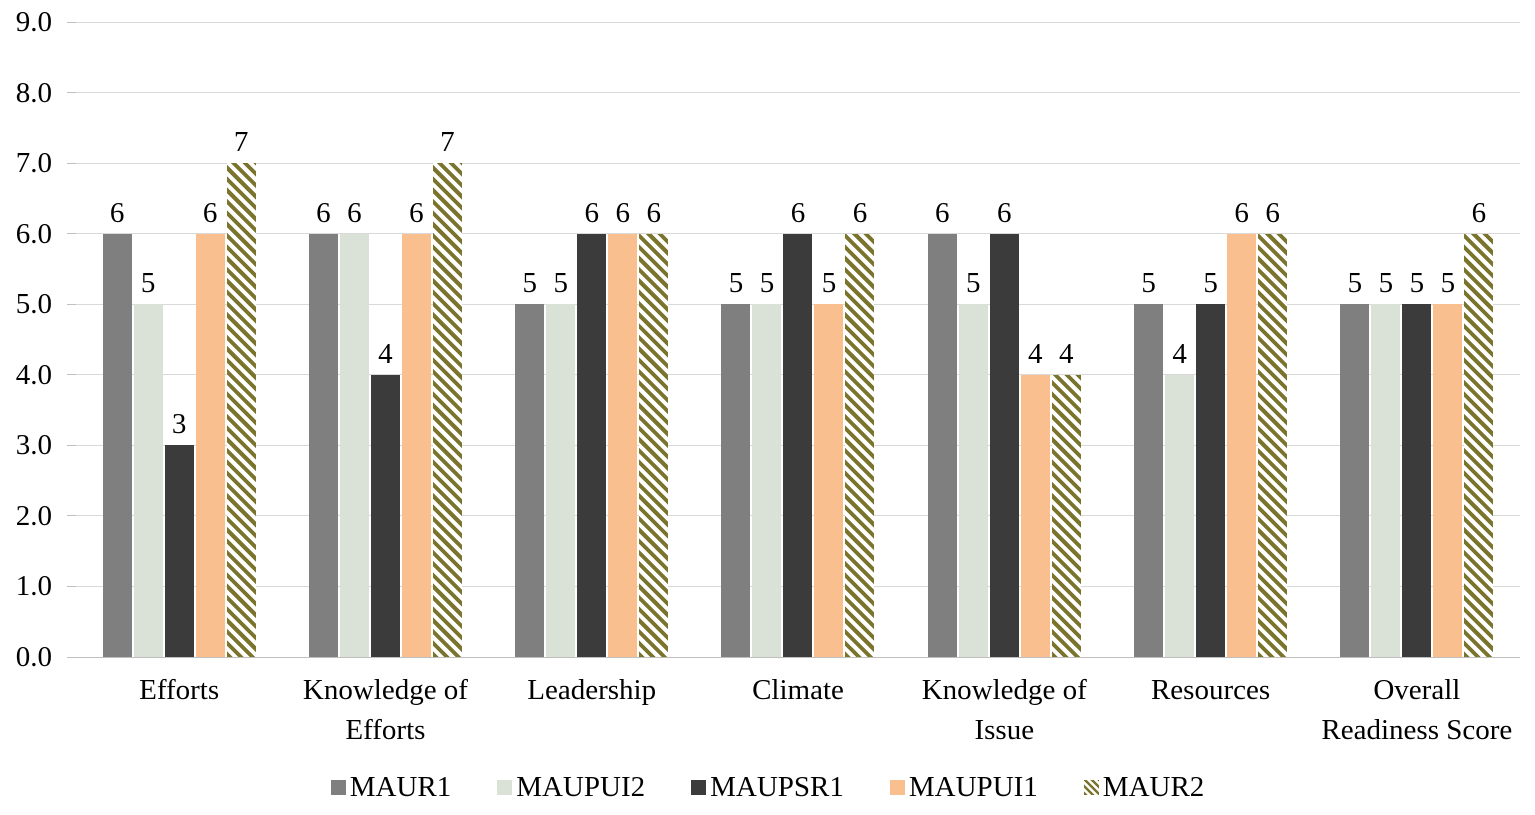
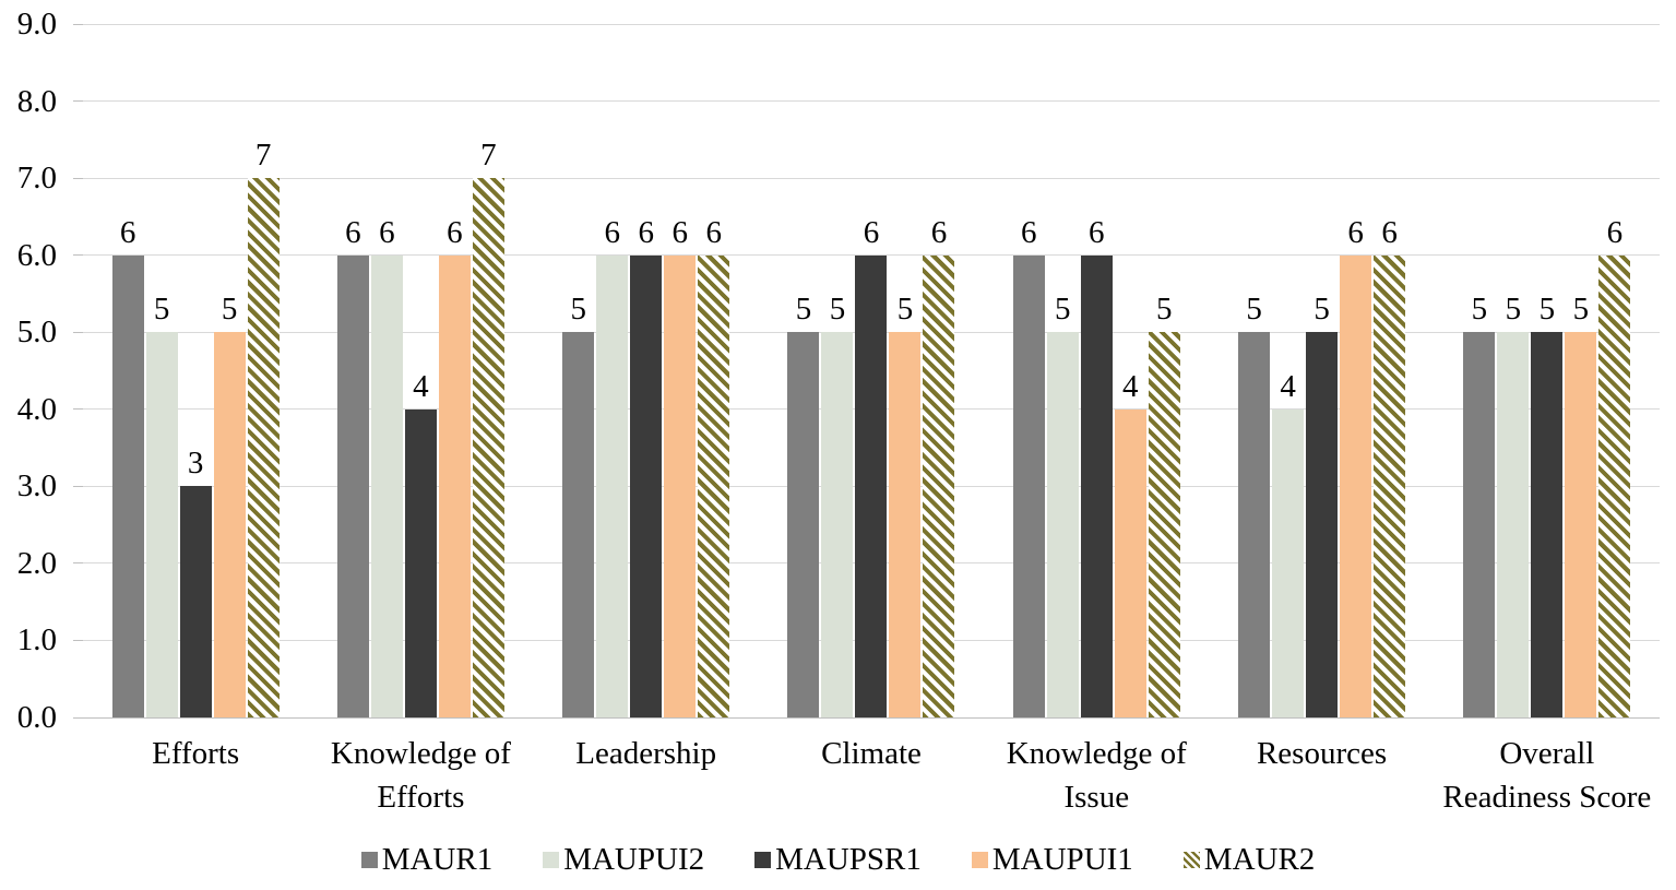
MAUPUI1/Efforts: 6 -> 5
MAUPUI2/Leadership: 5 -> 6
MAUR2/Knowledge of Issue: 4 -> 5
